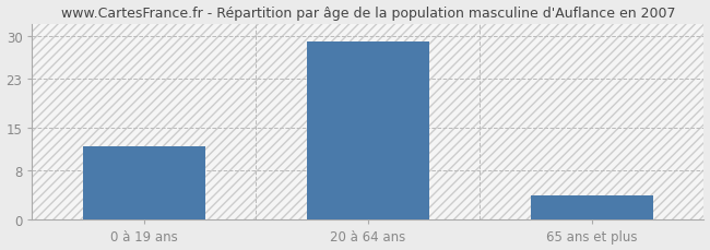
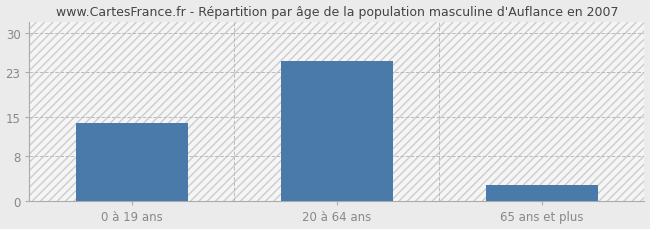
0 à 19 ans: 12 -> 14
20 à 64 ans: 29 -> 25
65 ans et plus: 4 -> 3
